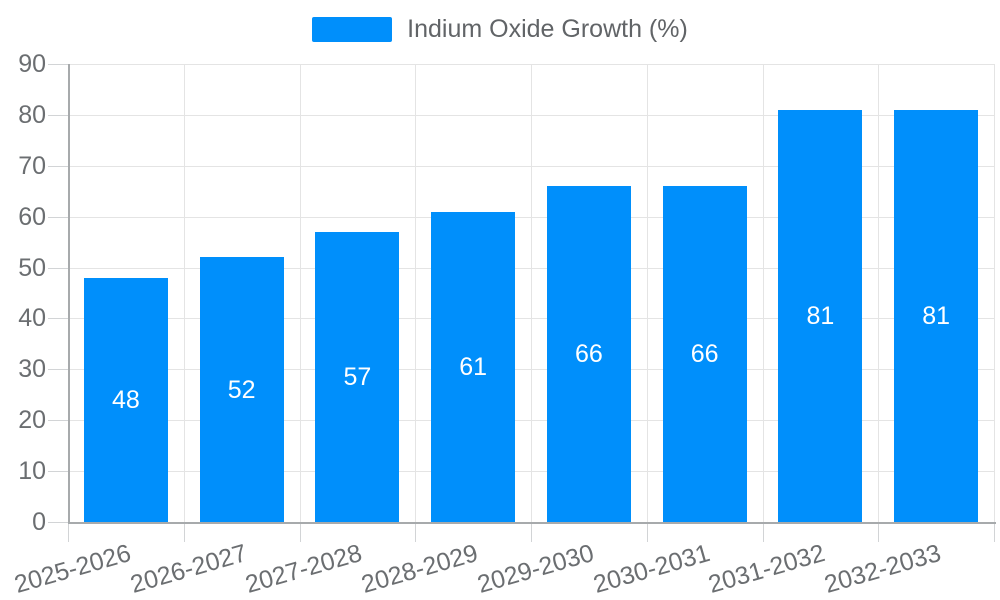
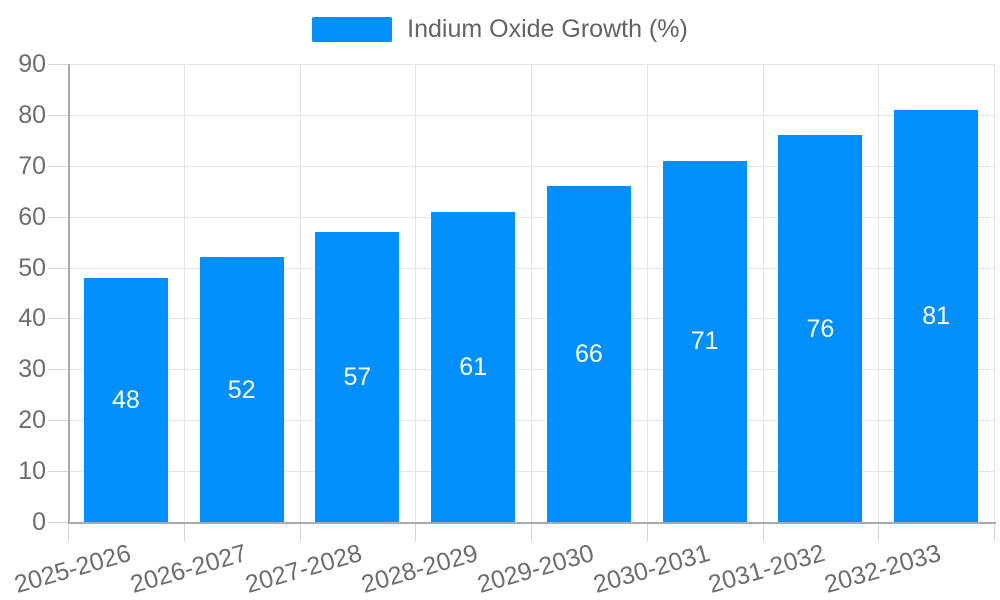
2030-2031: 66 -> 71
2031-2032: 81 -> 76
